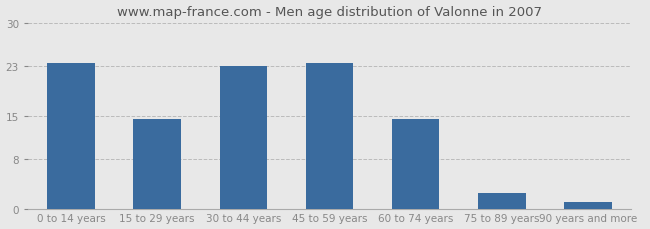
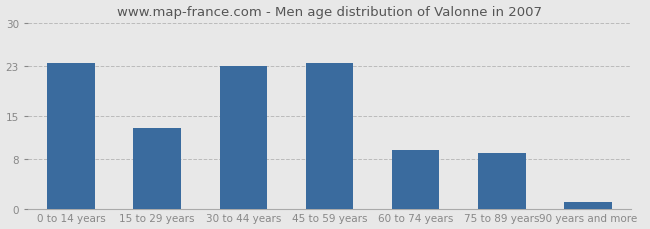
15 to 29 years: 14.5 -> 13.0
60 to 74 years: 14.5 -> 9.4
75 to 89 years: 2.5 -> 9.0
